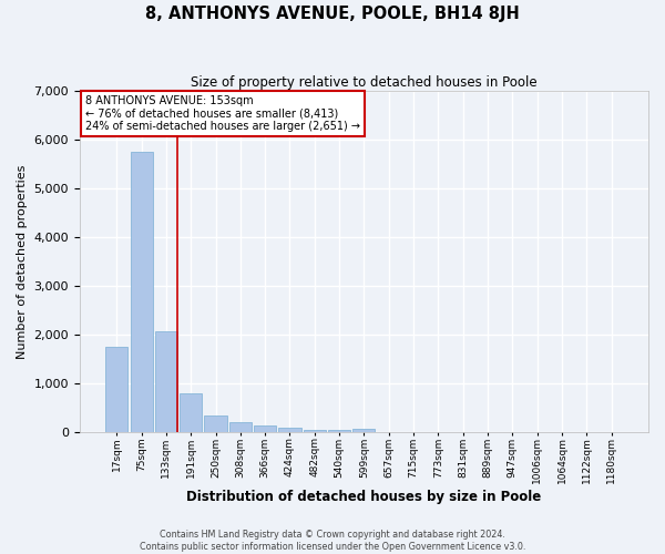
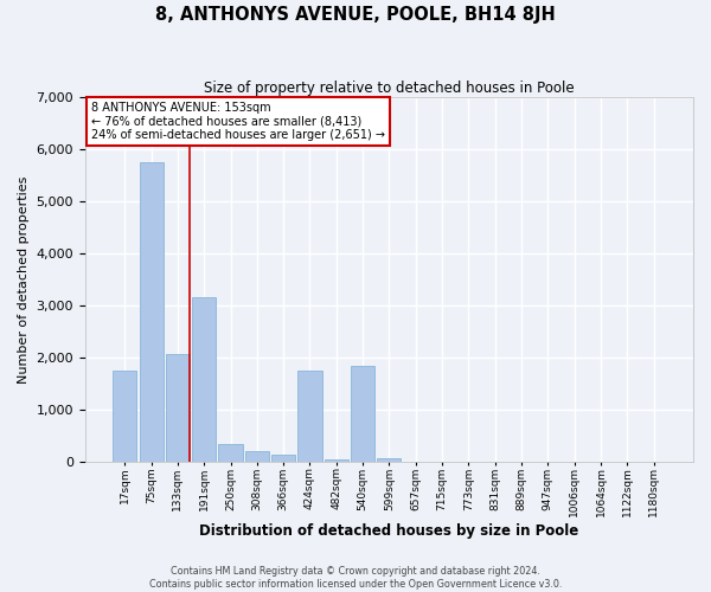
191sqm: 800 -> 3,150
424sqm: 90 -> 1,750
540sqm: 60 -> 1,850
